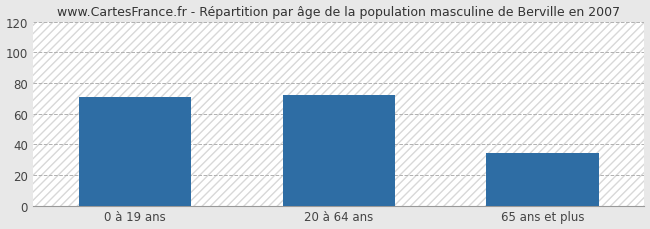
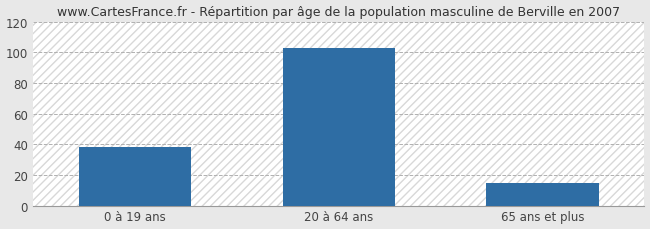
0 à 19 ans: 71 -> 38
20 à 64 ans: 72 -> 103
65 ans et plus: 34 -> 15
